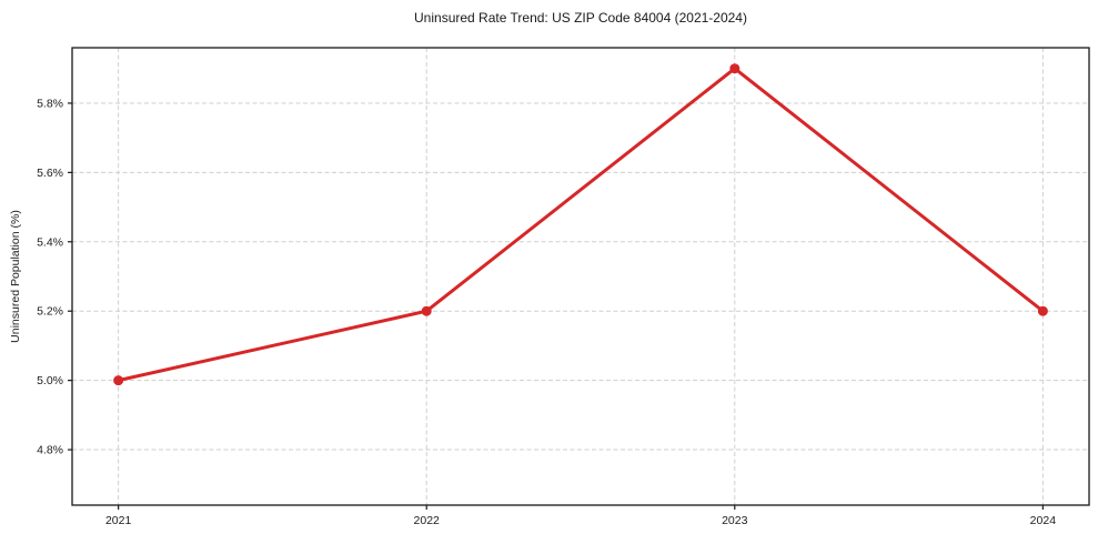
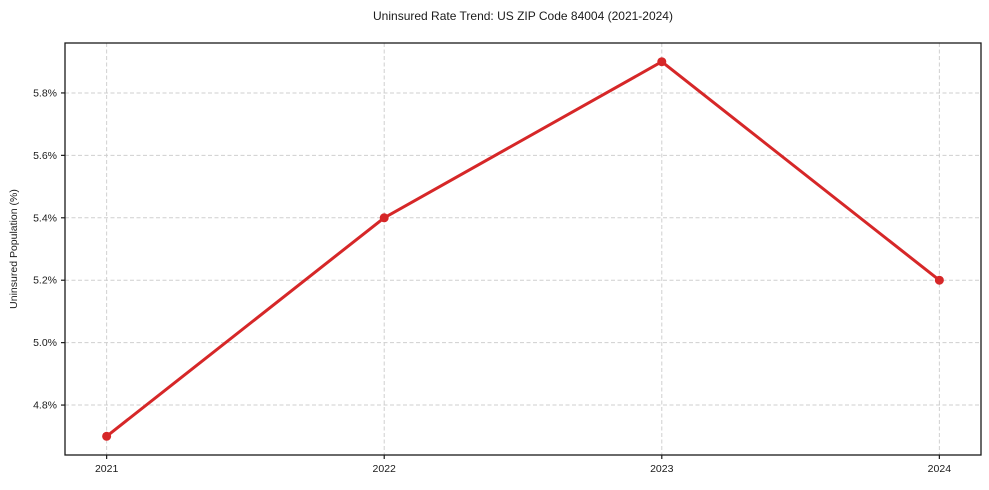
2021: 5.0% -> 4.7%
2022: 5.2% -> 5.4%
